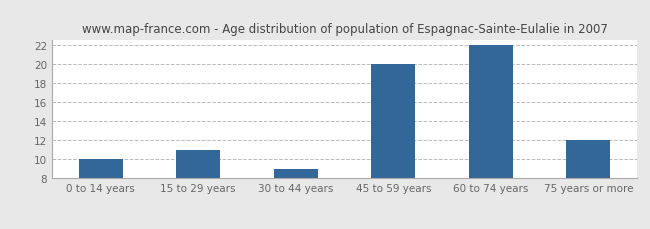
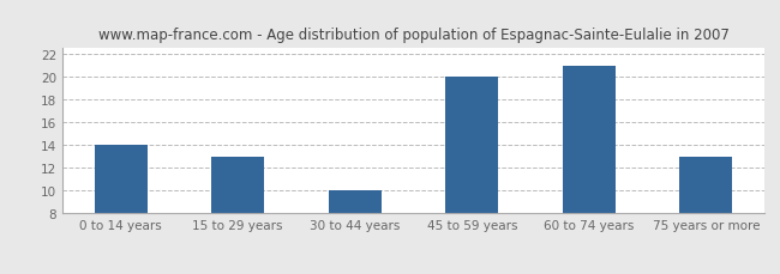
0 to 14 years: 10 -> 14
15 to 29 years: 11 -> 13
30 to 44 years: 9 -> 10
60 to 74 years: 22 -> 21
75 years or more: 12 -> 13
